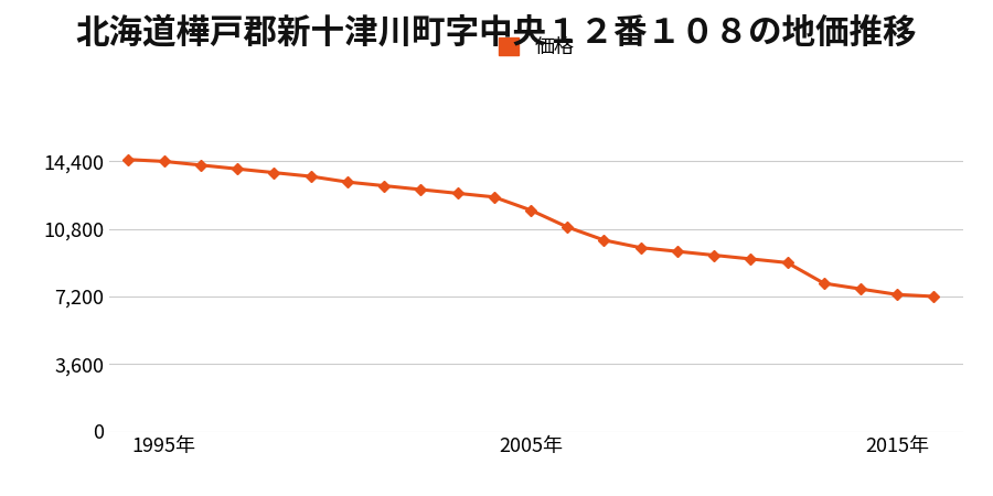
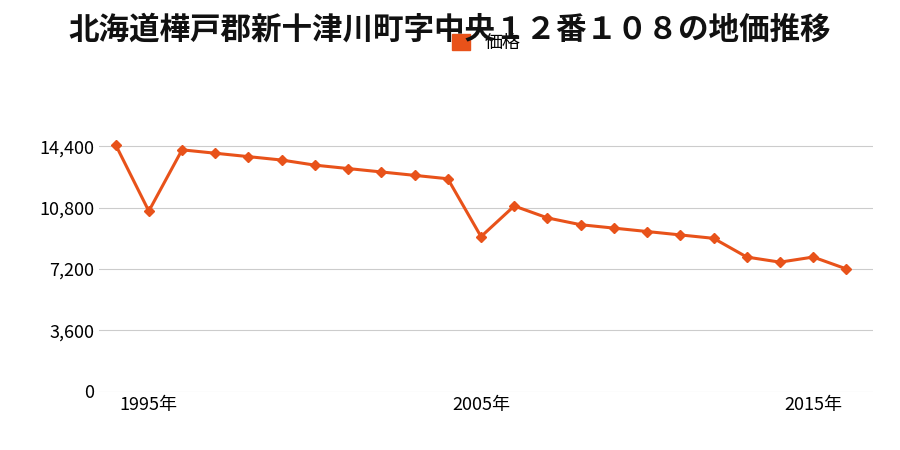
1995年: 14,400 -> 10,600
2005年: 11,800 -> 9,100
2015年: 7,300 -> 7,900
